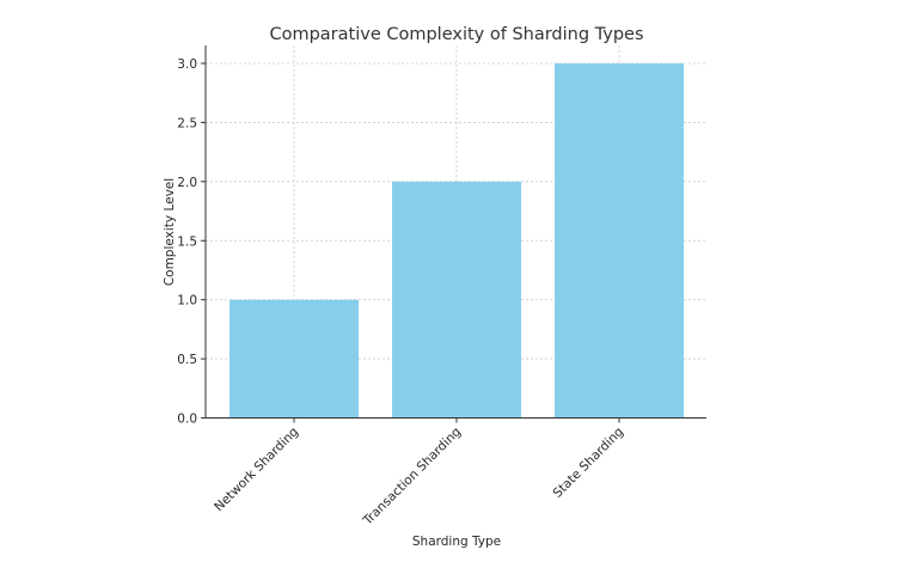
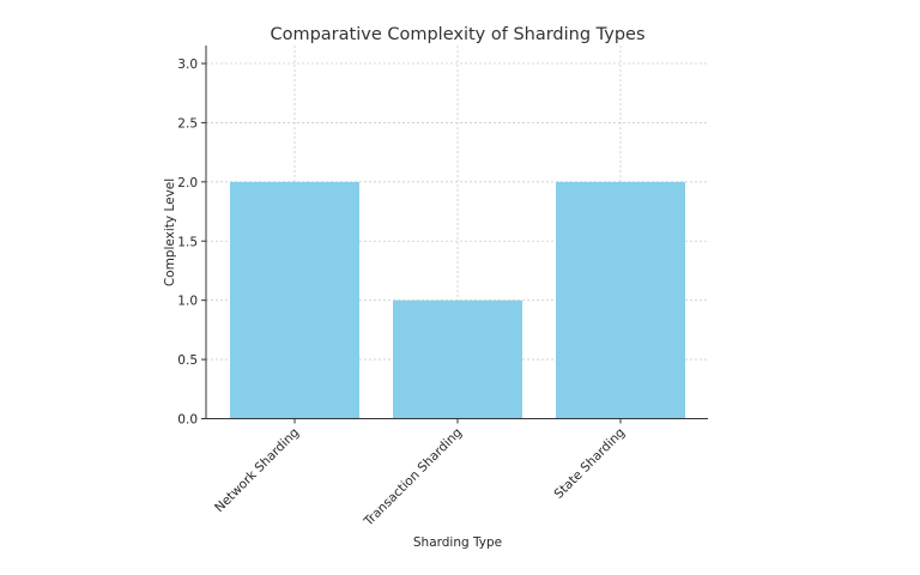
Network Sharding: 1 -> 2
Transaction Sharding: 2 -> 1
State Sharding: 3 -> 2
